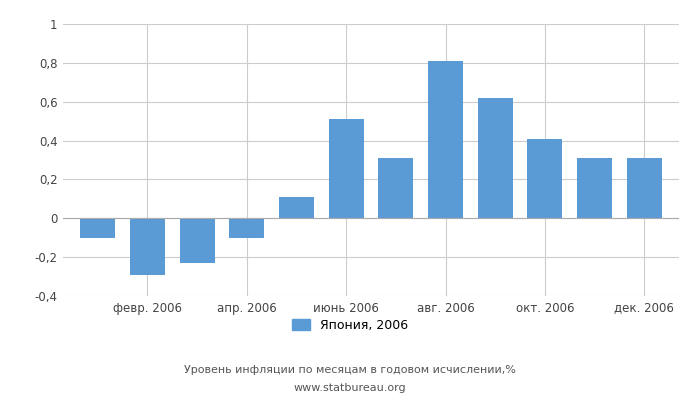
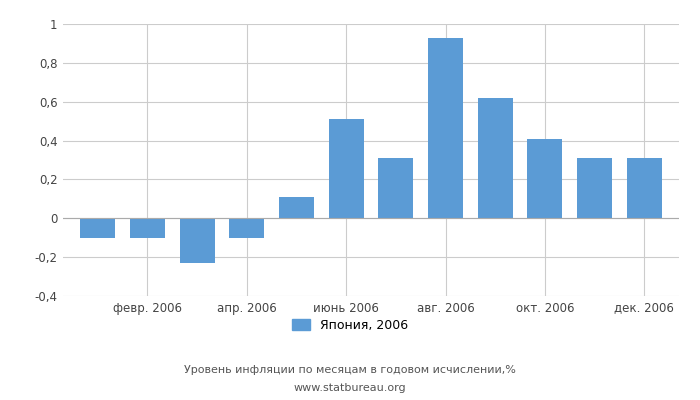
февр. 2006: -0,29 -> -0,10
авг. 2006: 0,81 -> 0,93
